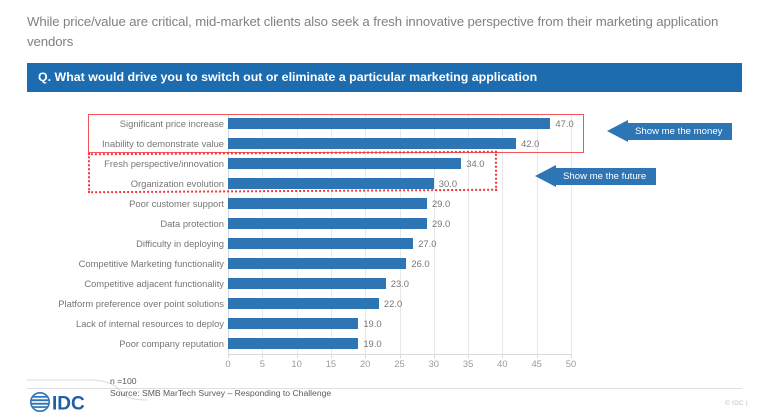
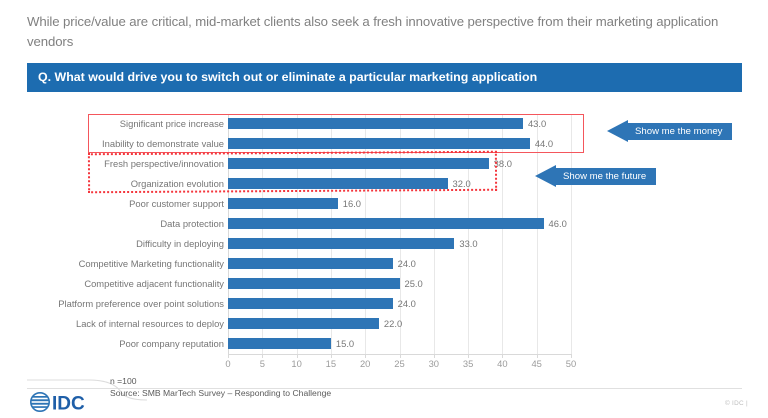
Significant price increase: 47.0 -> 43.0
Inability to demonstrate value: 42.0 -> 44.0
Fresh perspective/innovation: 34.0 -> 38.0
Organization evolution: 30.0 -> 32.0
Poor customer support: 29.0 -> 16.0
Data protection: 29.0 -> 46.0
Difficulty in deploying: 27.0 -> 33.0
Competitive Marketing functionality: 26.0 -> 24.0
Competitive adjacent functionality: 23.0 -> 25.0
Platform preference over point solutions: 22.0 -> 24.0
Lack of internal resources to deploy: 19.0 -> 22.0
Poor company reputation: 19.0 -> 15.0
